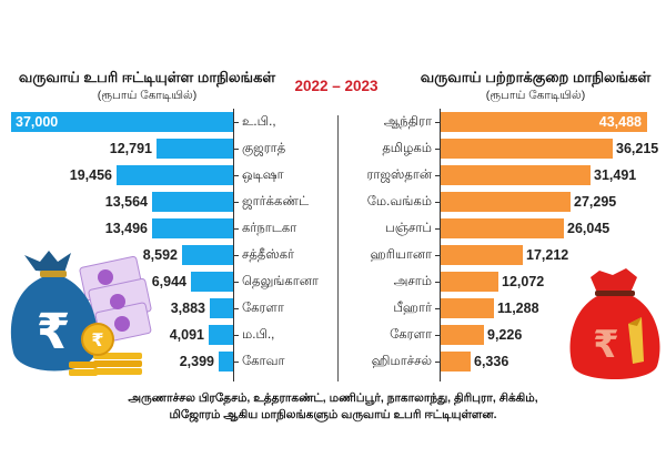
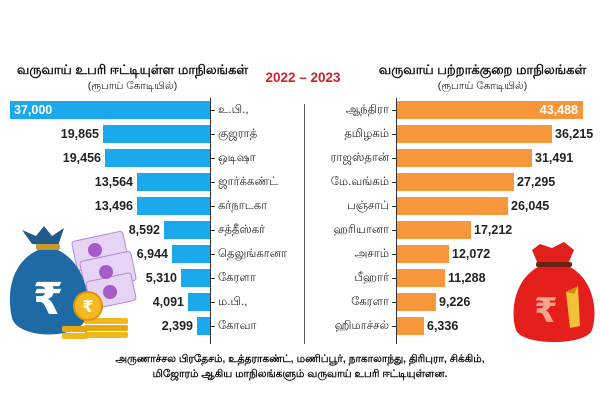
வருவாய் உபரி ஈட்டியுள்ள மாநிலங்கள்/குஜராத்: 12,791 -> 19,865
வருவாய் உபரி ஈட்டியுள்ள மாநிலங்கள்/கேரளா: 3,883 -> 5,310
